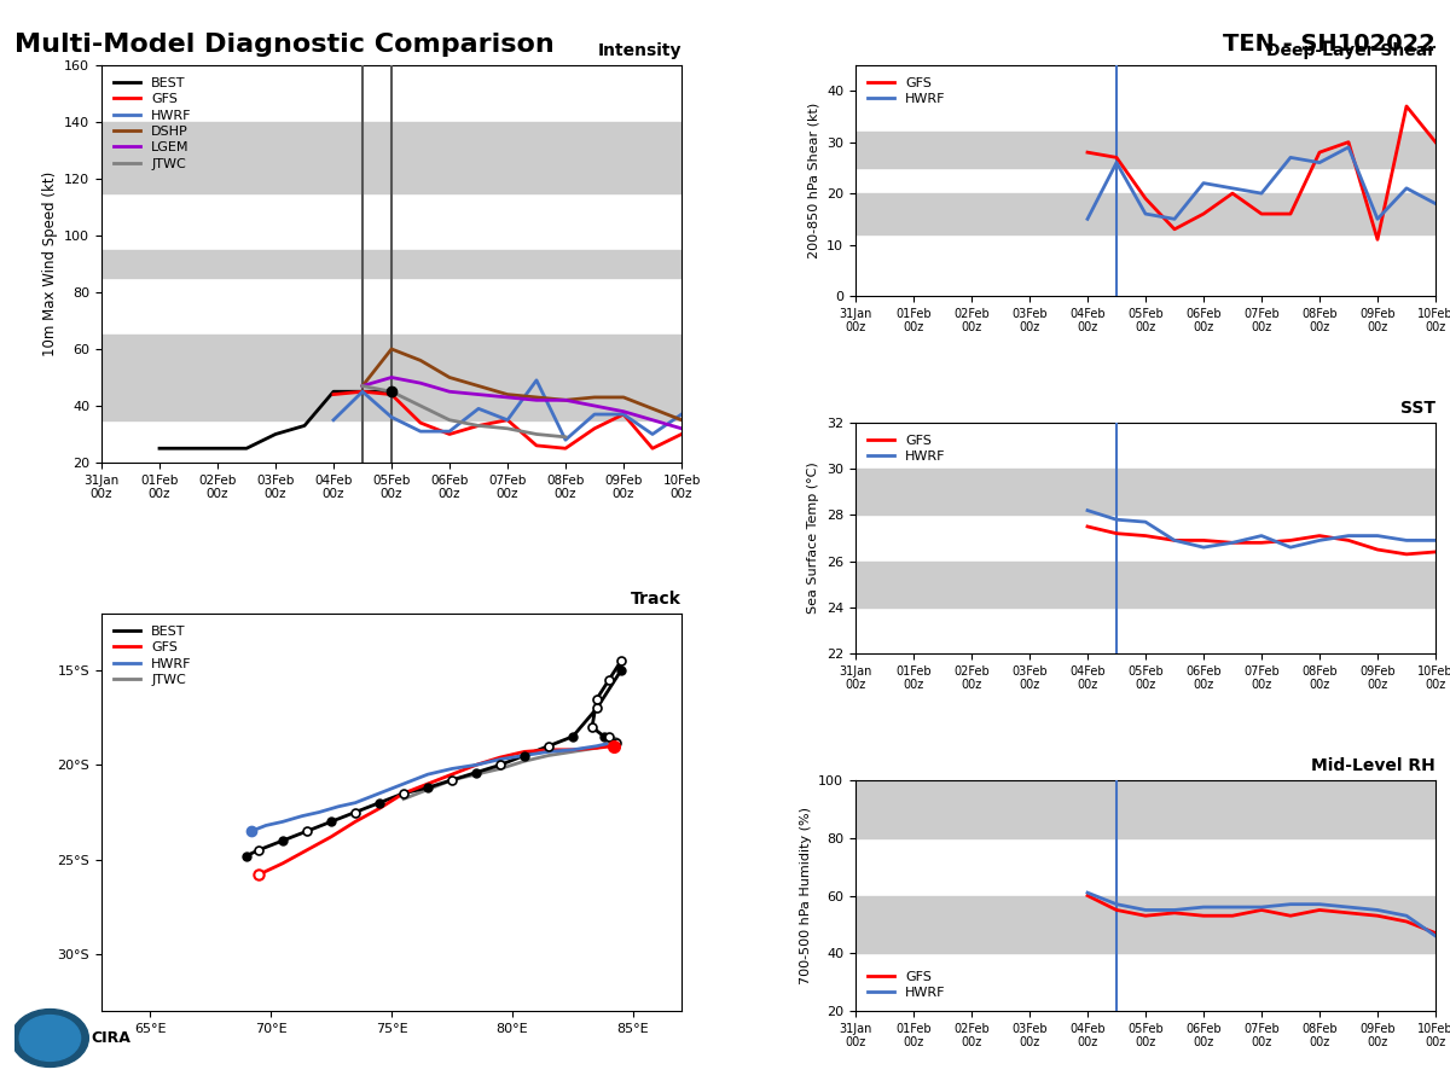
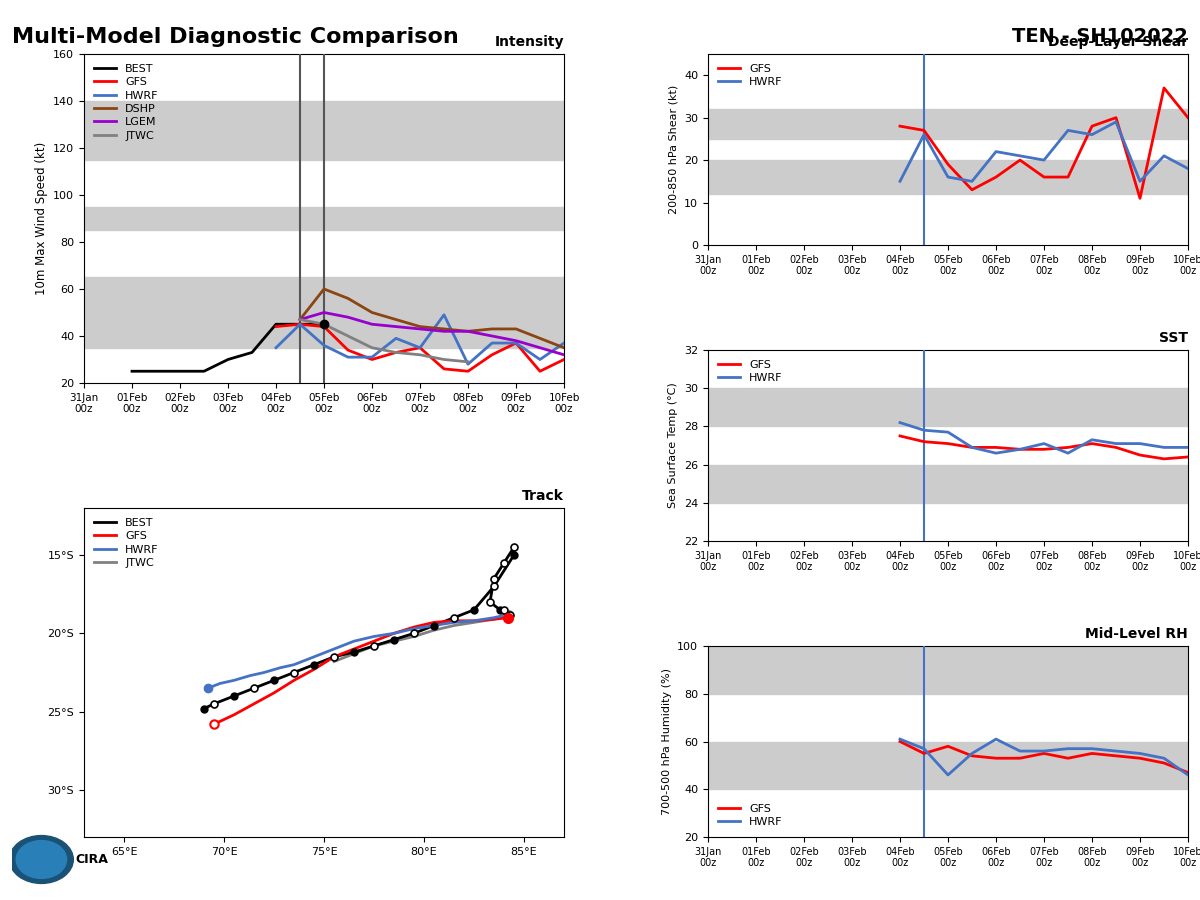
SST/HWRF/08Feb 00z: 26.9 -> 27.3
Mid-Level RH/GFS/05Feb 00z: 53 -> 58
Mid-Level RH/HWRF/05Feb 00z: 55 -> 46
Mid-Level RH/HWRF/06Feb 00z: 56 -> 61
